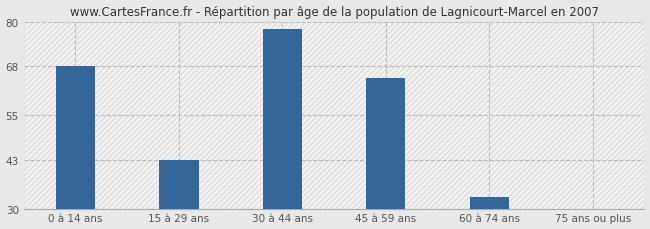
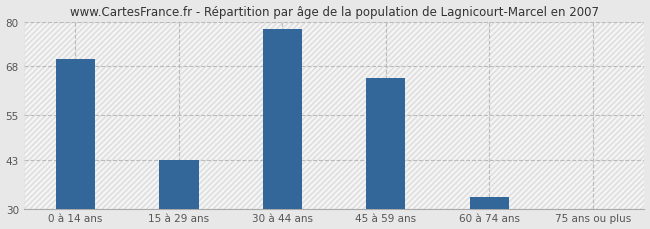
0 à 14 ans: 68 -> 70
